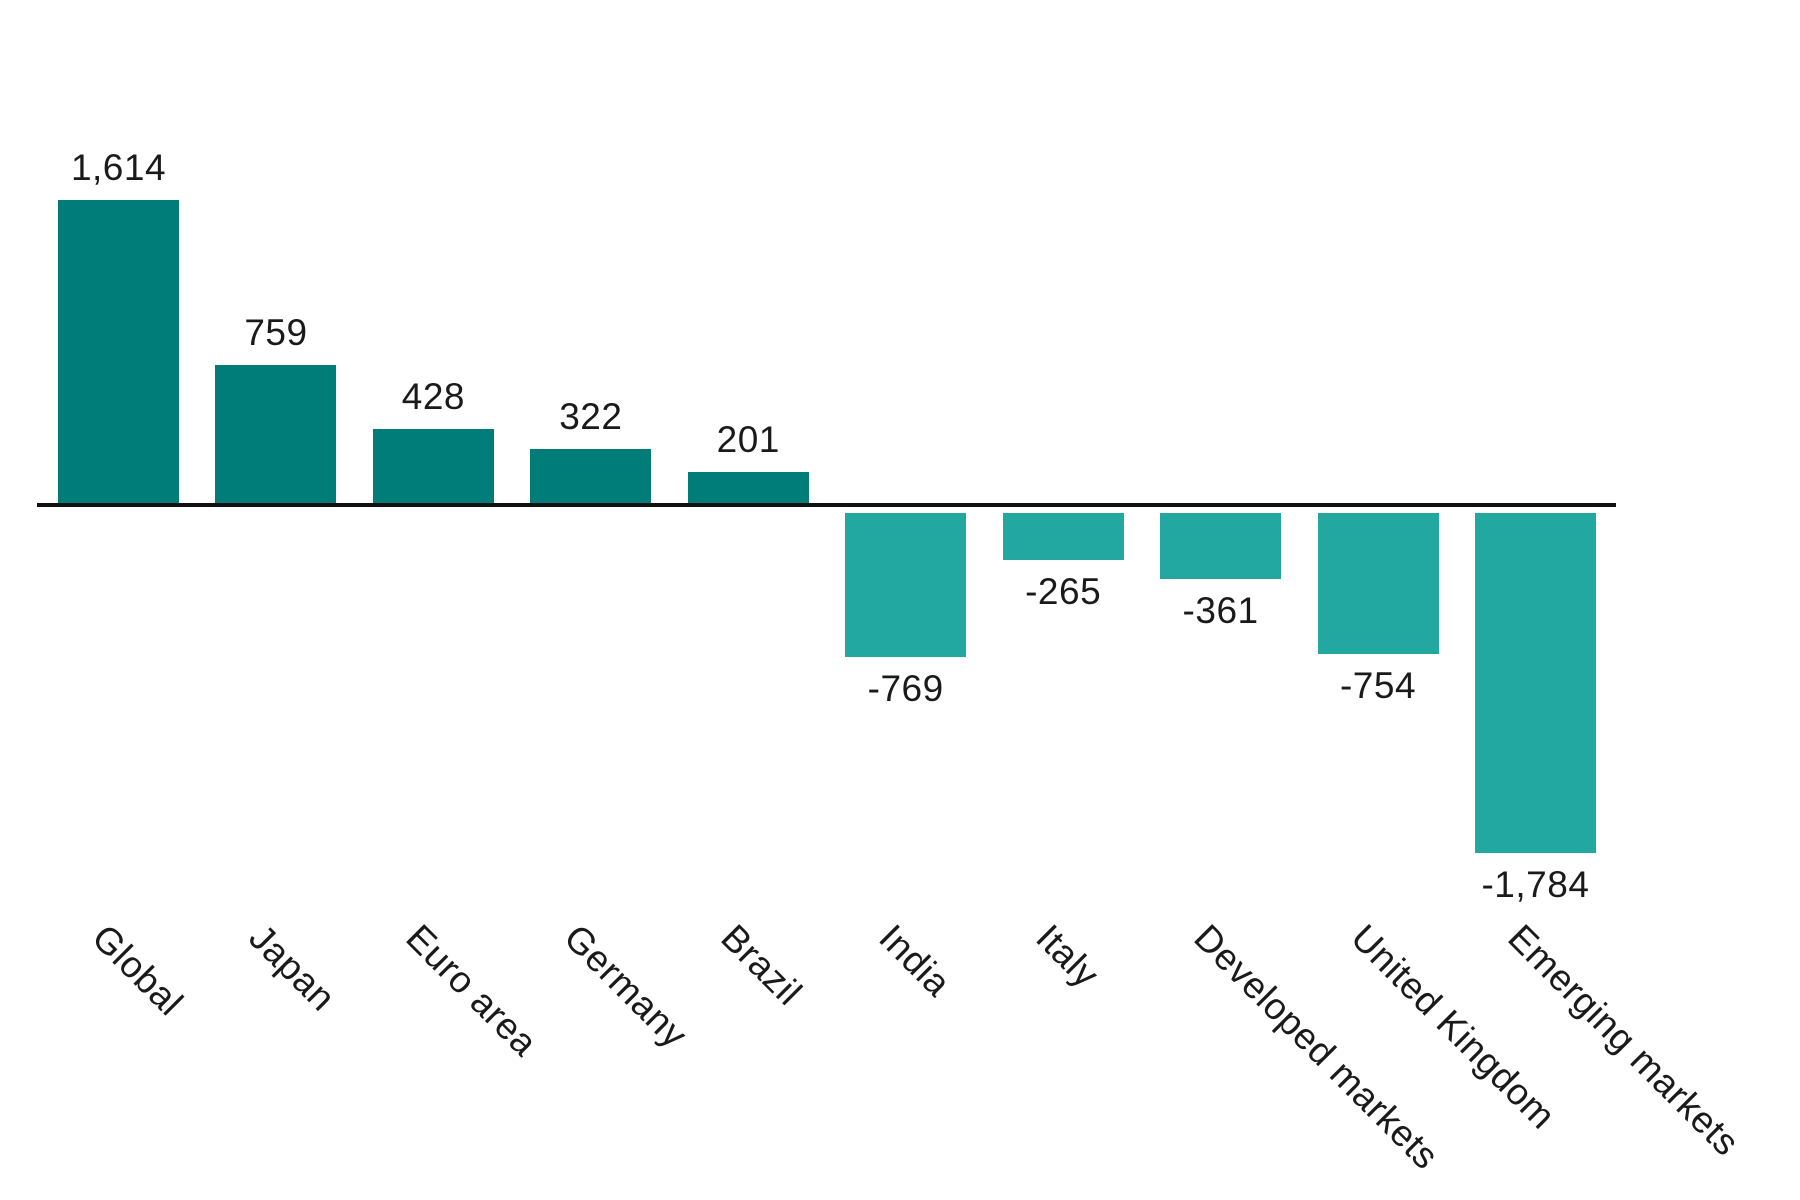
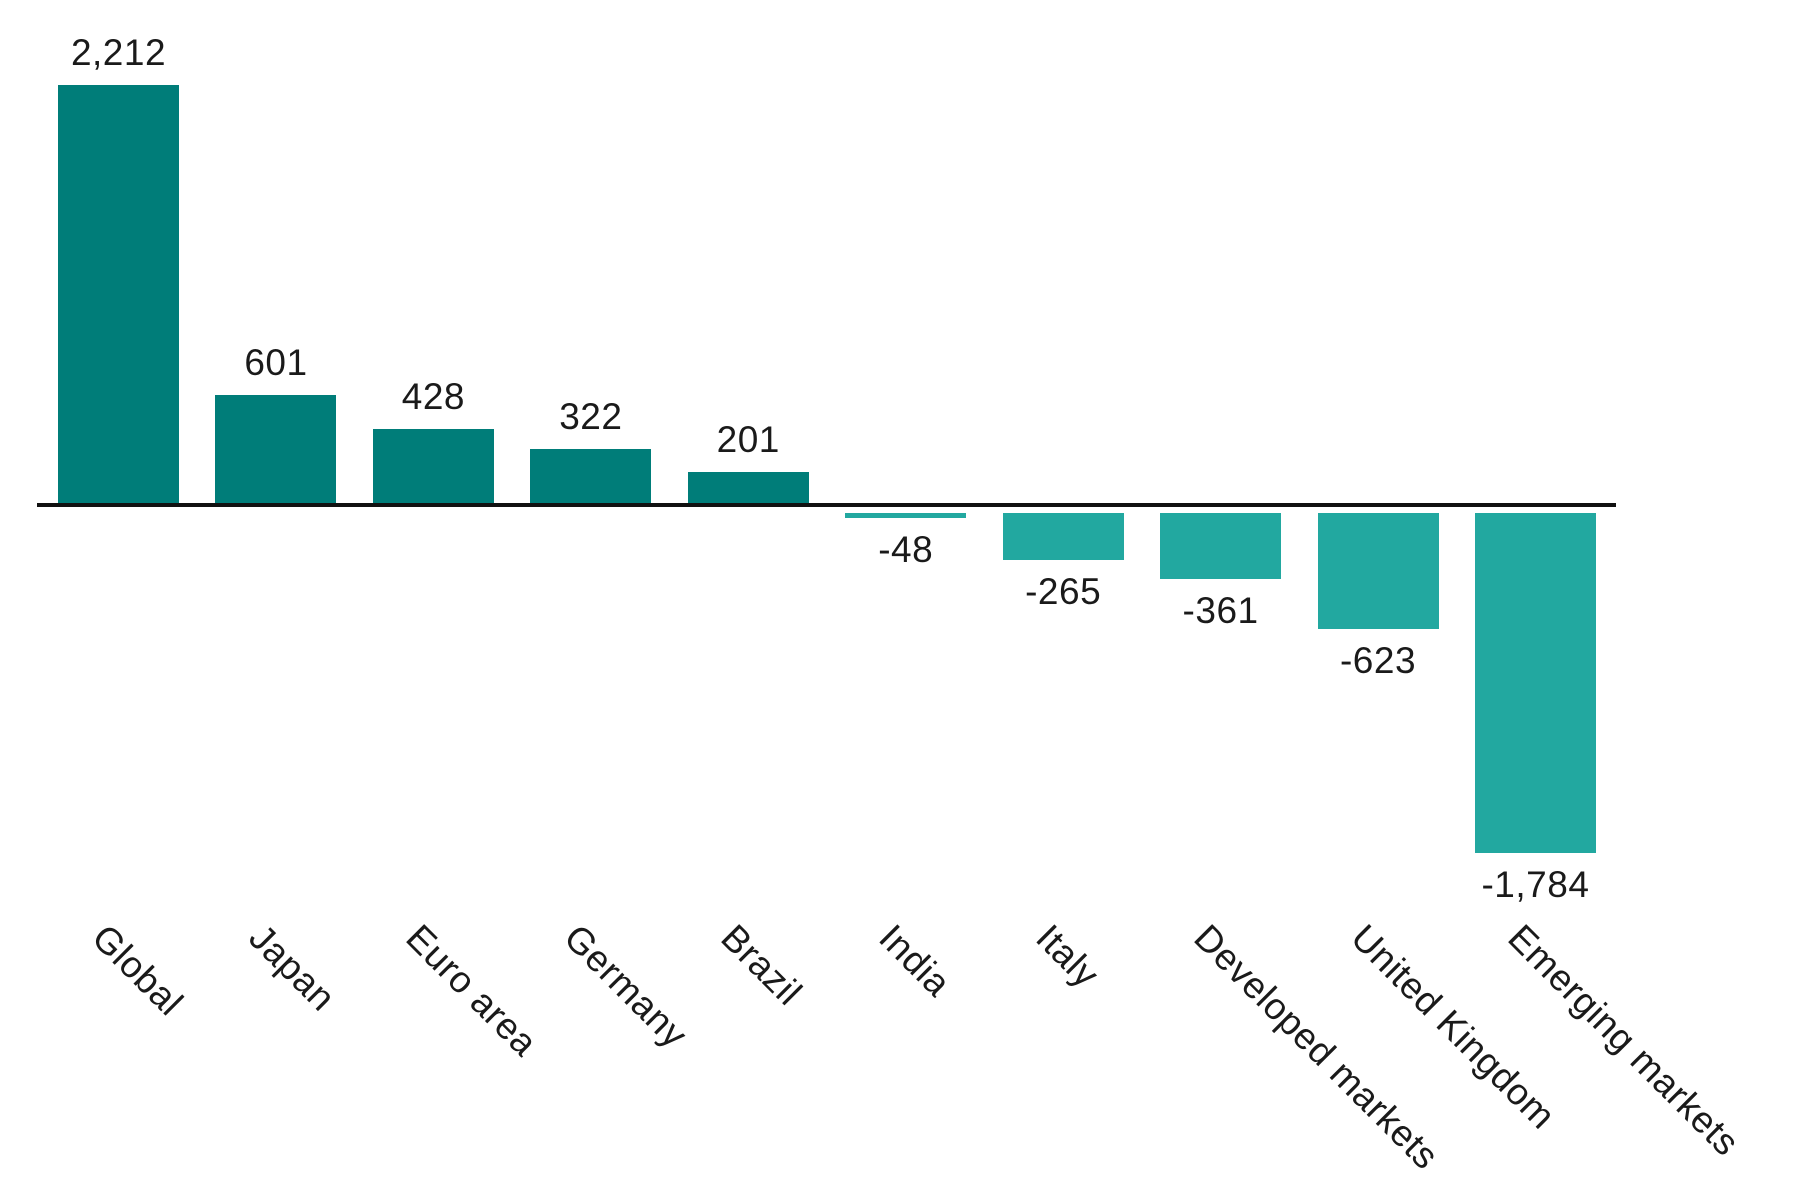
Global: 1,614 -> 2,212
Japan: 759 -> 601
India: -769 -> -48
United Kingdom: -754 -> -623
